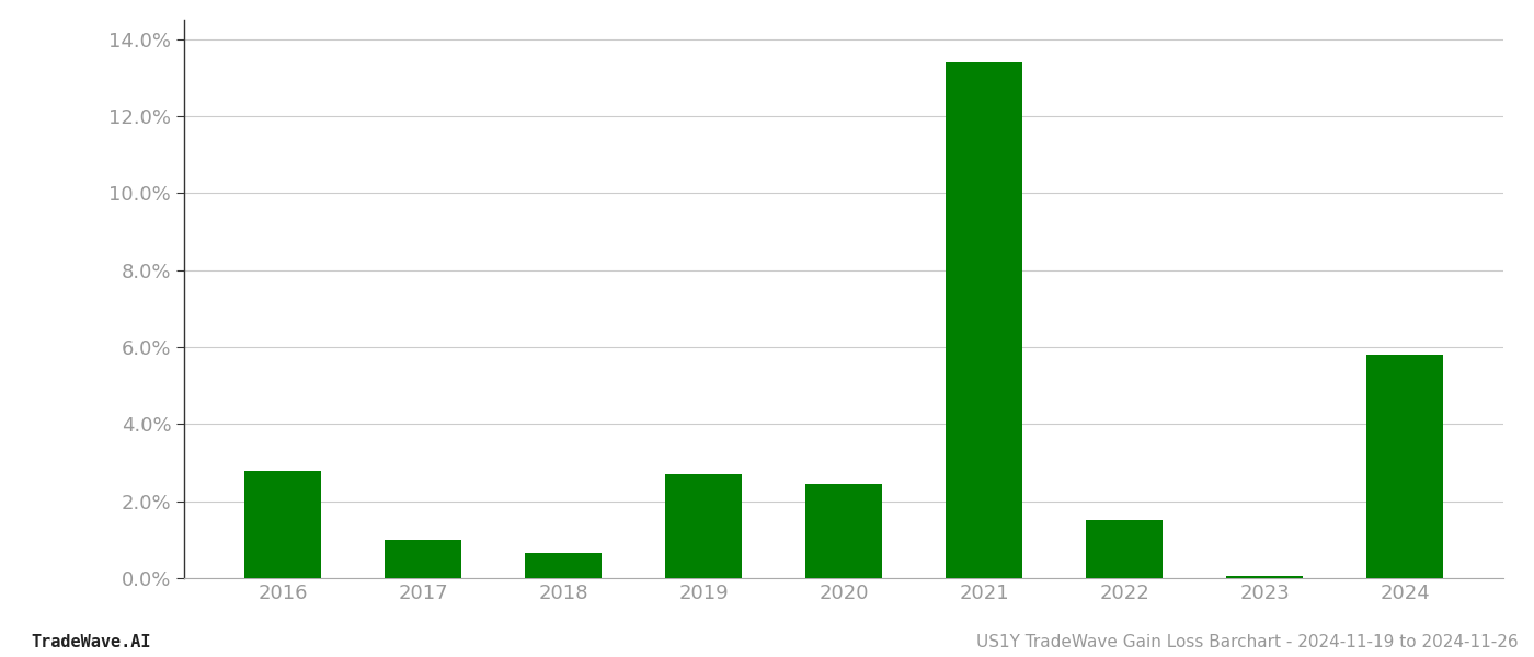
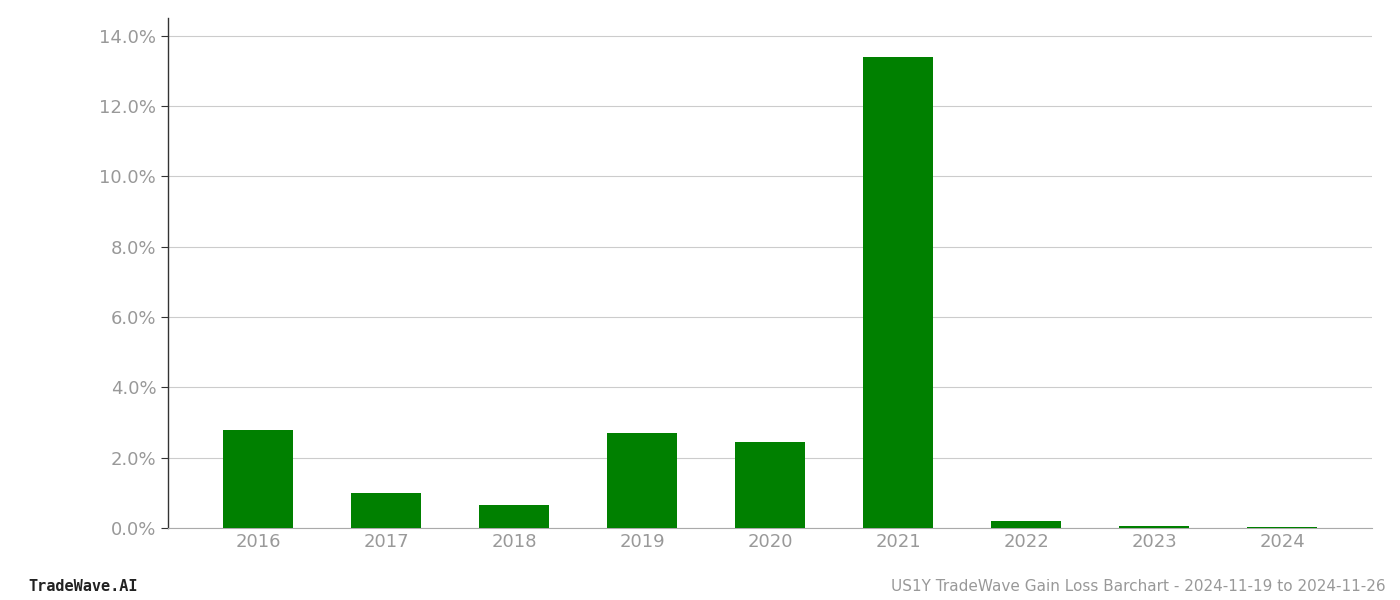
2022: 1.50% -> 0.20%
2024: 5.80% -> 0.02%
